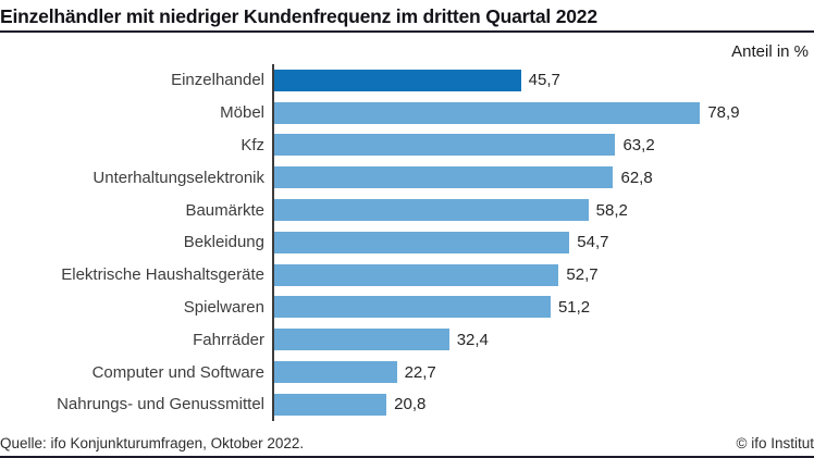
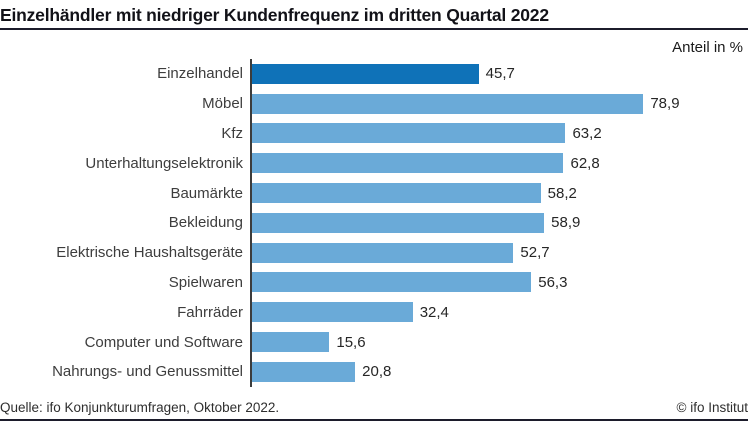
Bekleidung: 54,7 -> 58,9
Spielwaren: 51,2 -> 56,3
Computer und Software: 22,7 -> 15,6
